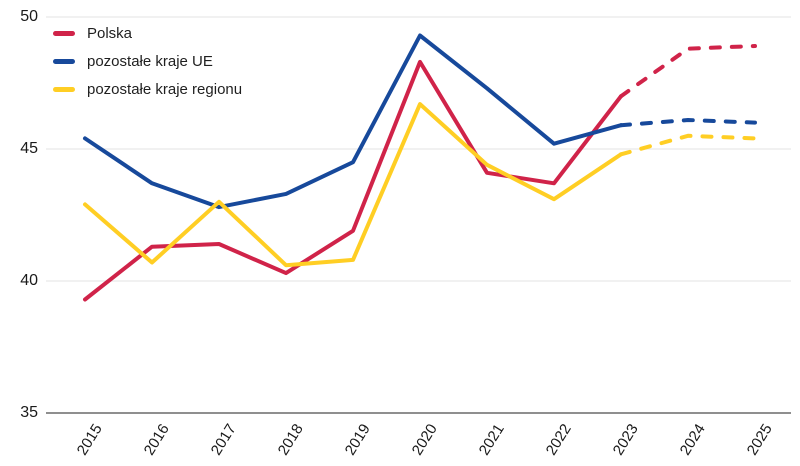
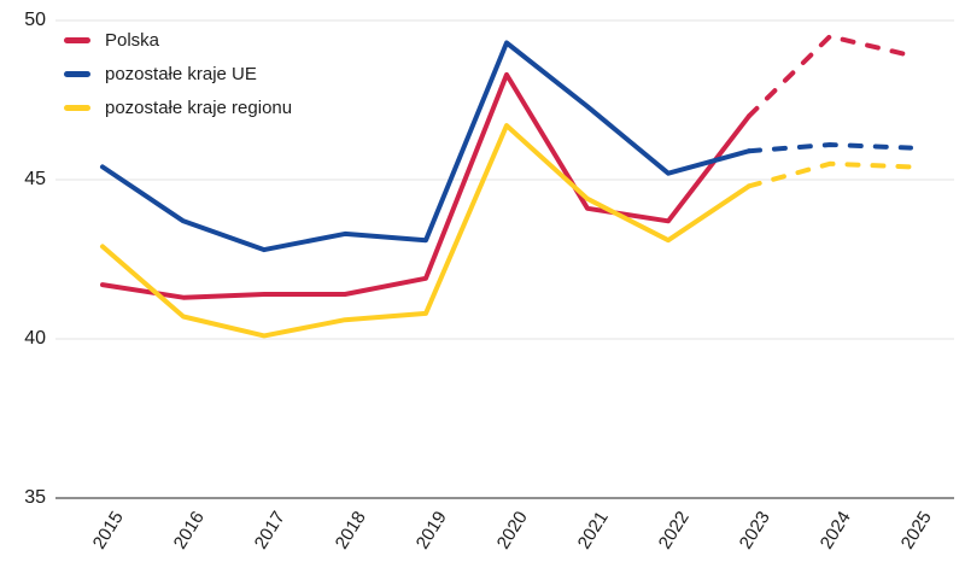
Polska/2015: 39.3 -> 41.7
pozostałe kraje regionu/2017: 43.0 -> 40.1
Polska/2018: 40.3 -> 41.4
pozostałe kraje UE/2019: 44.5 -> 43.1
Polska/2024: 48.8 -> 49.5
